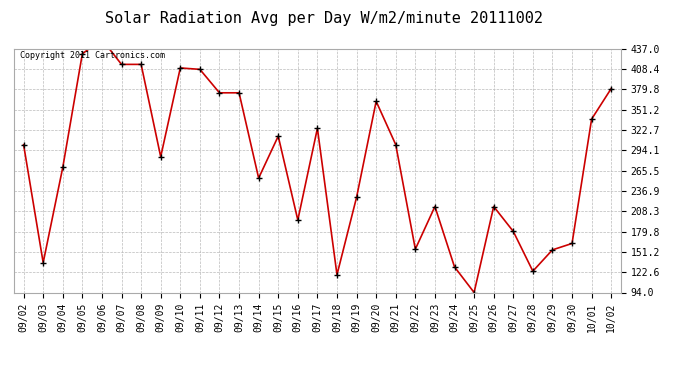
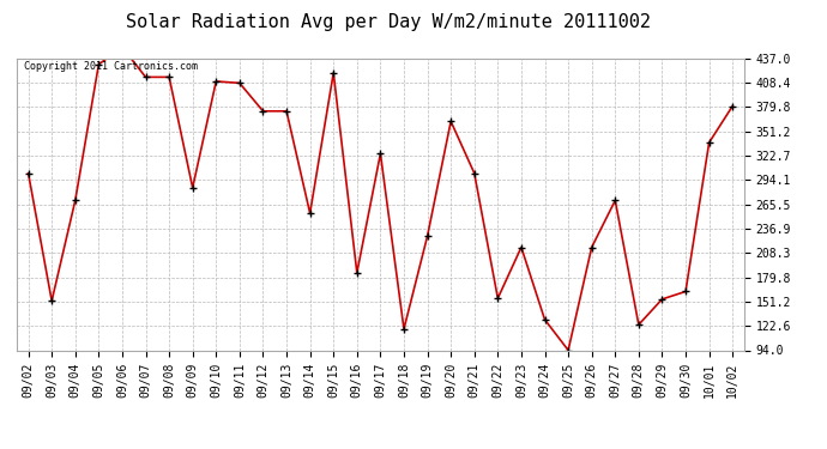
09/03: 136 -> 152
09/15: 314 -> 420
09/16: 196 -> 185
09/27: 180 -> 270
